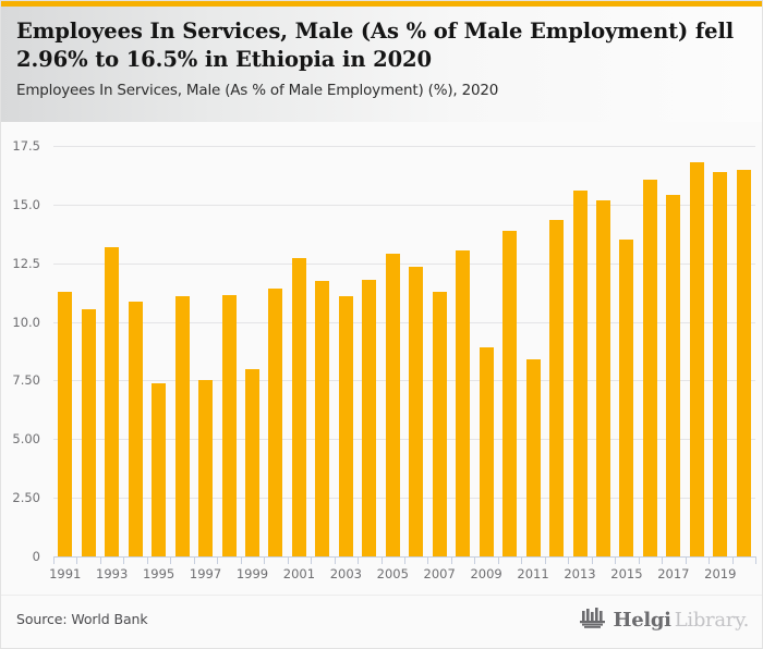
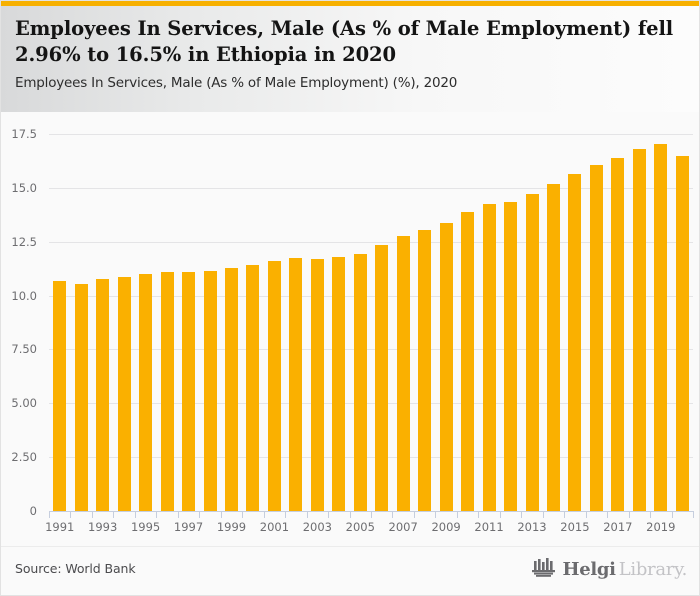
1991: 11.3 -> 10.7
1993: 13.2 -> 10.8
1995: 7.4 -> 11.0
1997: 7.5 -> 11.1
1999: 8.0 -> 11.3
2001: 12.7 -> 11.6
2003: 11.1 -> 11.7
2005: 12.9 -> 11.9
2007: 11.3 -> 12.8
2009: 8.9 -> 13.3
2011: 8.4 -> 14.2
2013: 15.6 -> 14.7
2015: 13.5 -> 15.7
2017: 15.4 -> 16.4
2019: 16.4 -> 17.1
